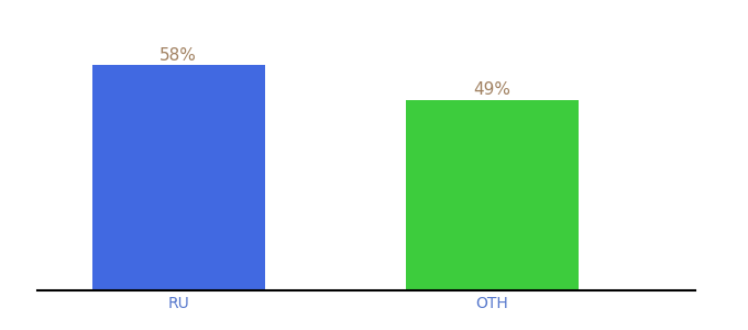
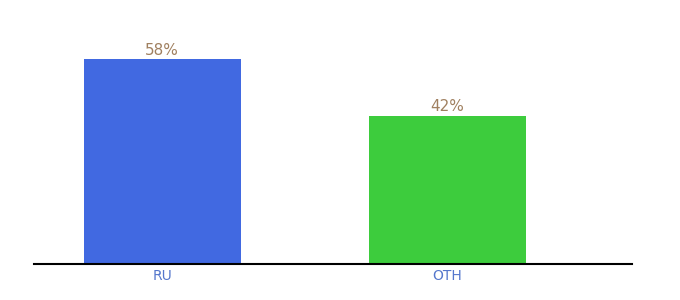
OTH: 49% -> 42%
